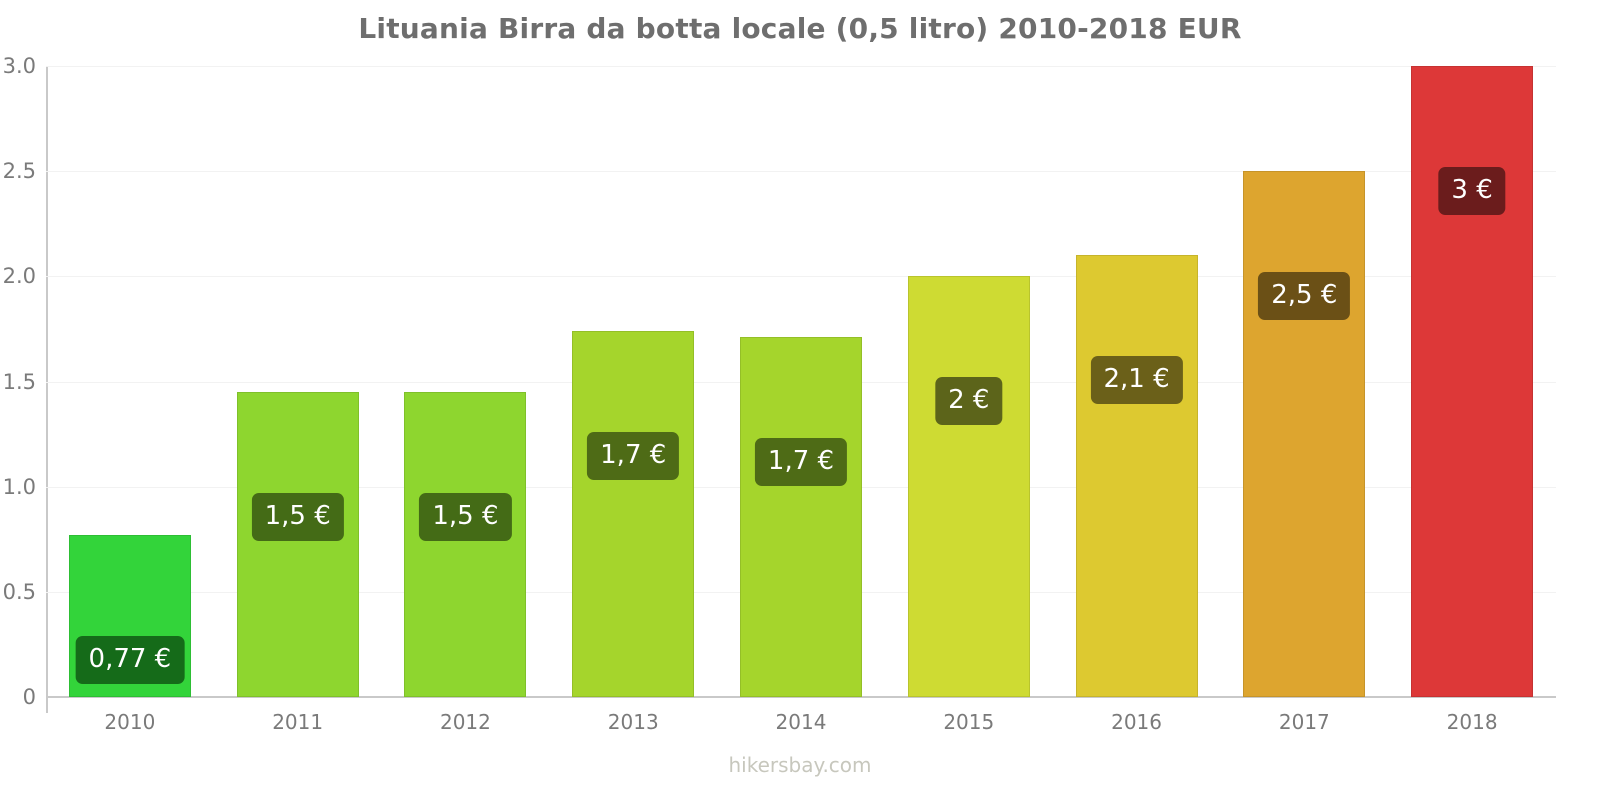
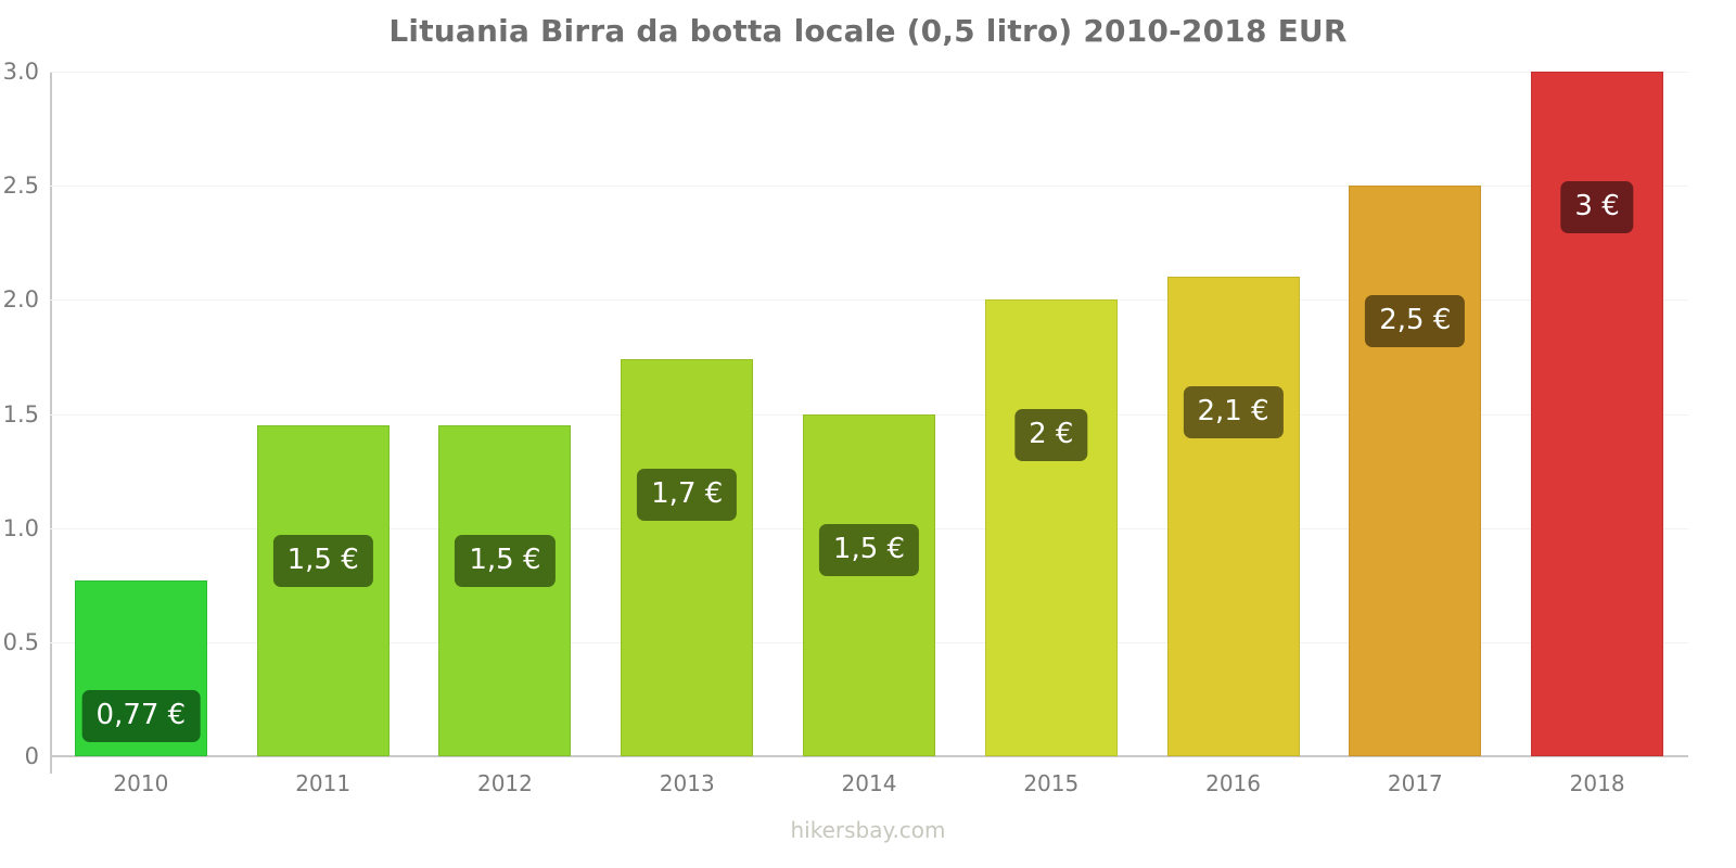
2014: 1,7 -> 1,5
